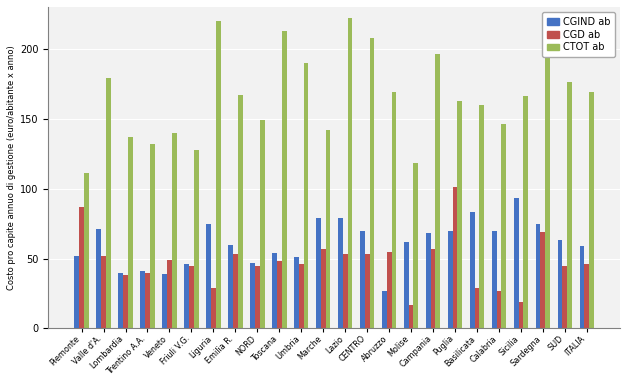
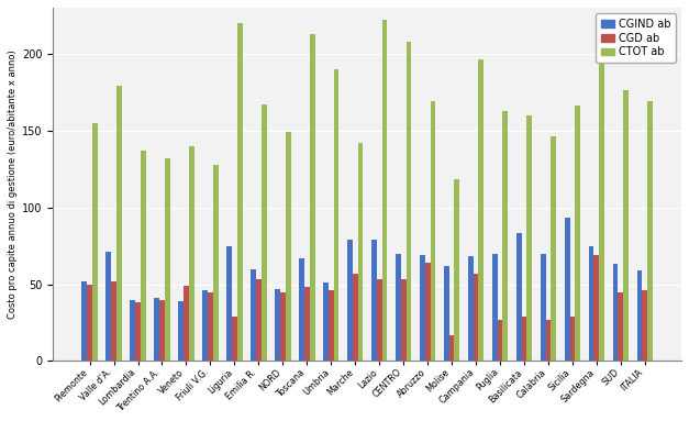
CGD ab/Piemonte: 87 -> 50
CTOT ab/Piemonte: 111 -> 155
CGIND ab/Toscana: 54 -> 67
CGIND ab/Abruzzo: 27 -> 69
CGD ab/Abruzzo: 55 -> 64
CGD ab/Puglia: 101 -> 27
CGD ab/Sicilia: 19 -> 29
